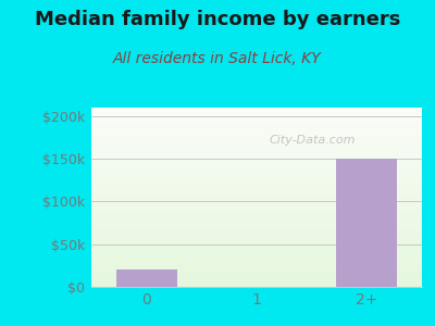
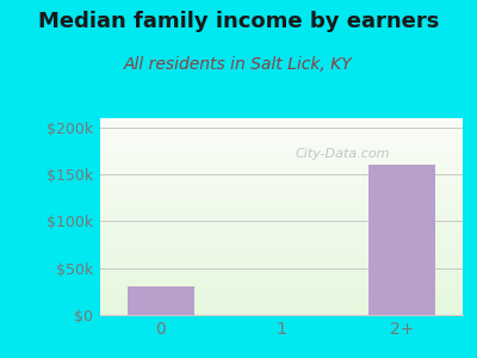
0: $20k -> $30k
2+: $150k -> $160k
